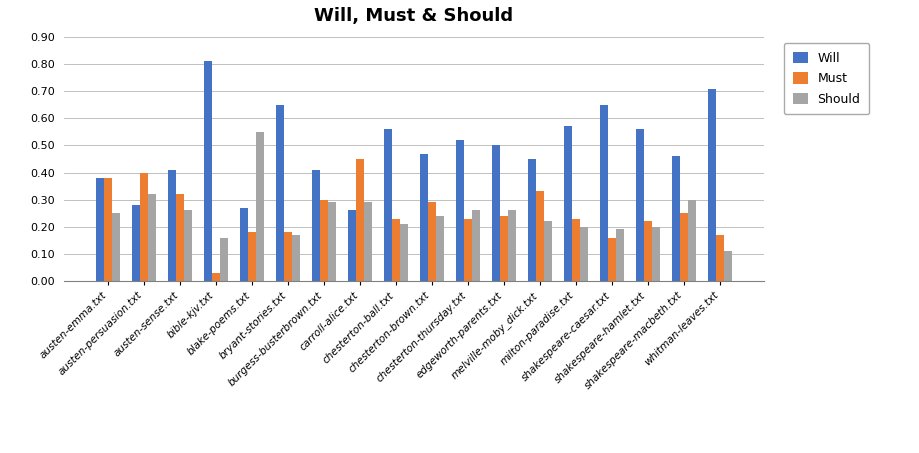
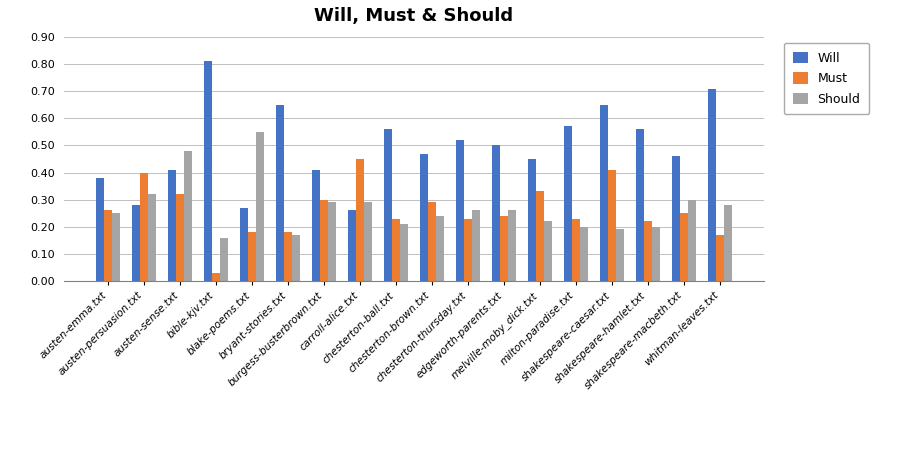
Must/austen-emma.txt: 0.38 -> 0.26
Should/austen-sense.txt: 0.26 -> 0.48
Must/shakespeare-caesar.txt: 0.16 -> 0.41
Should/whitman-leaves.txt: 0.11 -> 0.28
